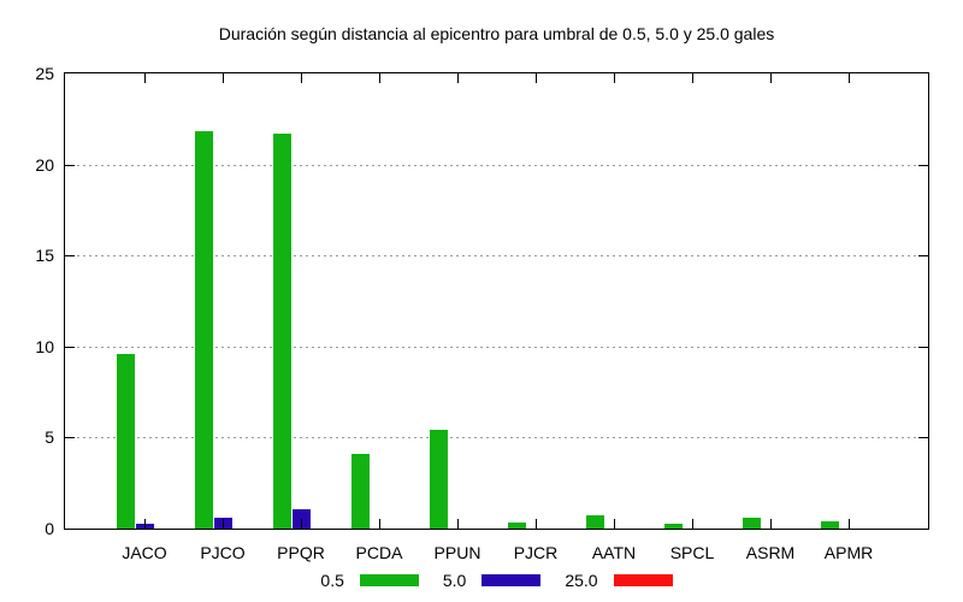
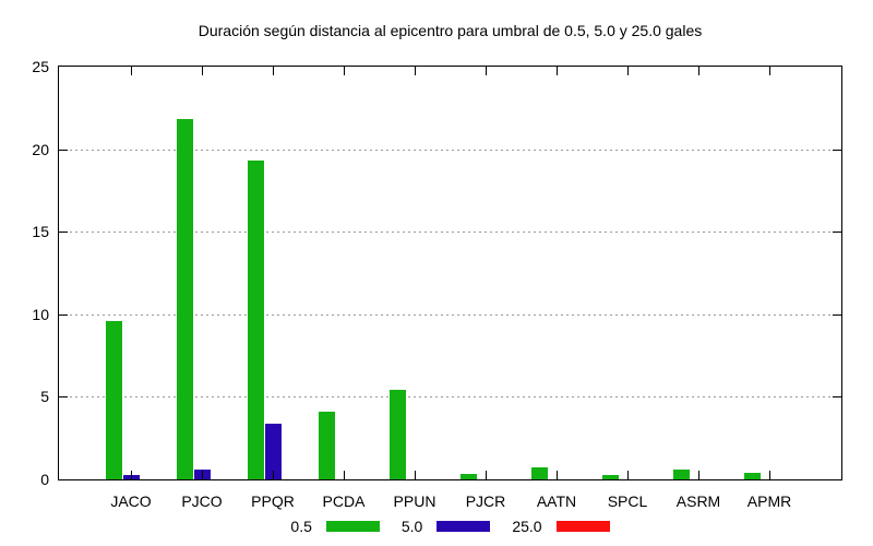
0.5/PPQR: 21.7 -> 19.3
5.0/PPQR: 1.1 -> 3.4
